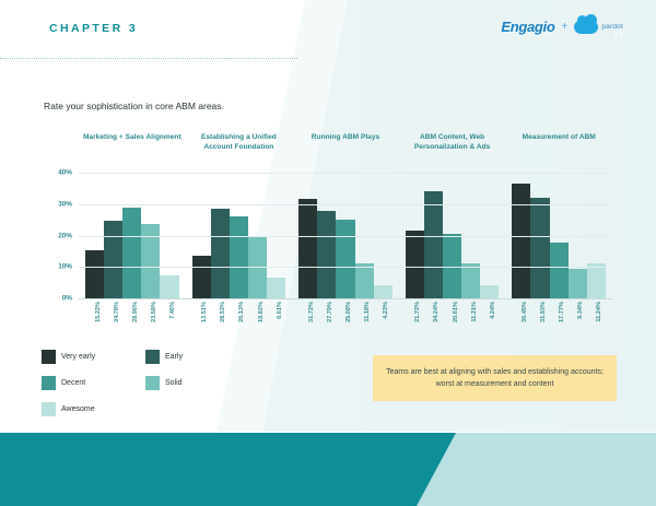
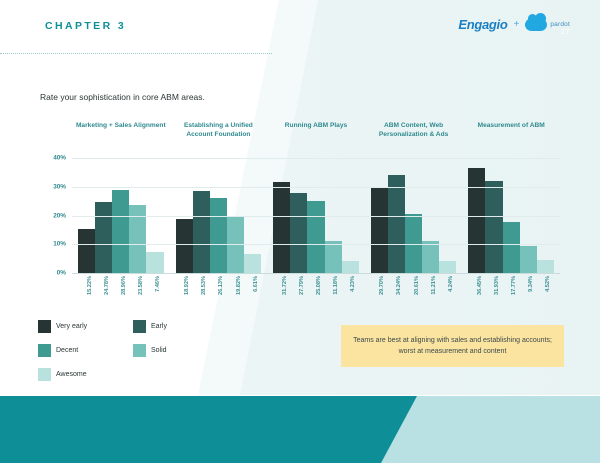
Very early/Establishing a Unified Account Foundation: 13.51% -> 18.92%
Very early/ABM Content, Web Personalization & Ads: 21.72% -> 29.70%
Awesome/Measurement of ABM: 11.24% -> 4.52%
